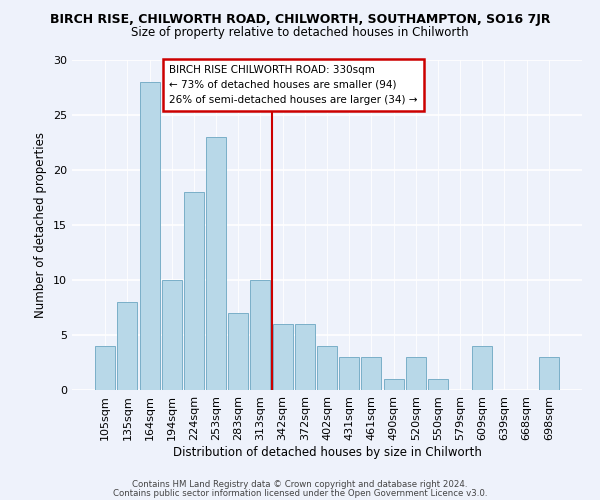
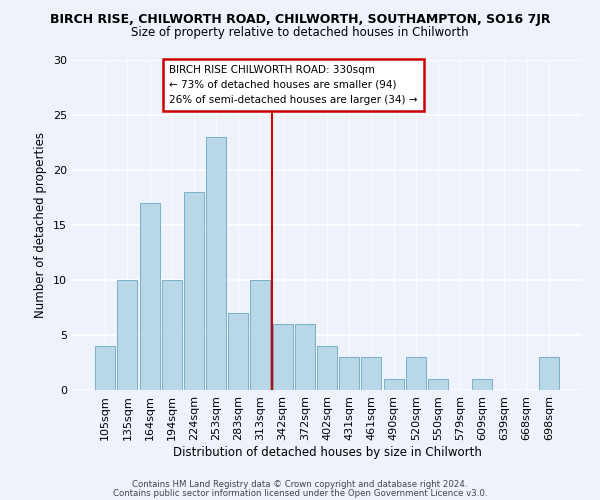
135sqm: 8 -> 10
164sqm: 28 -> 17
609sqm: 4 -> 1
